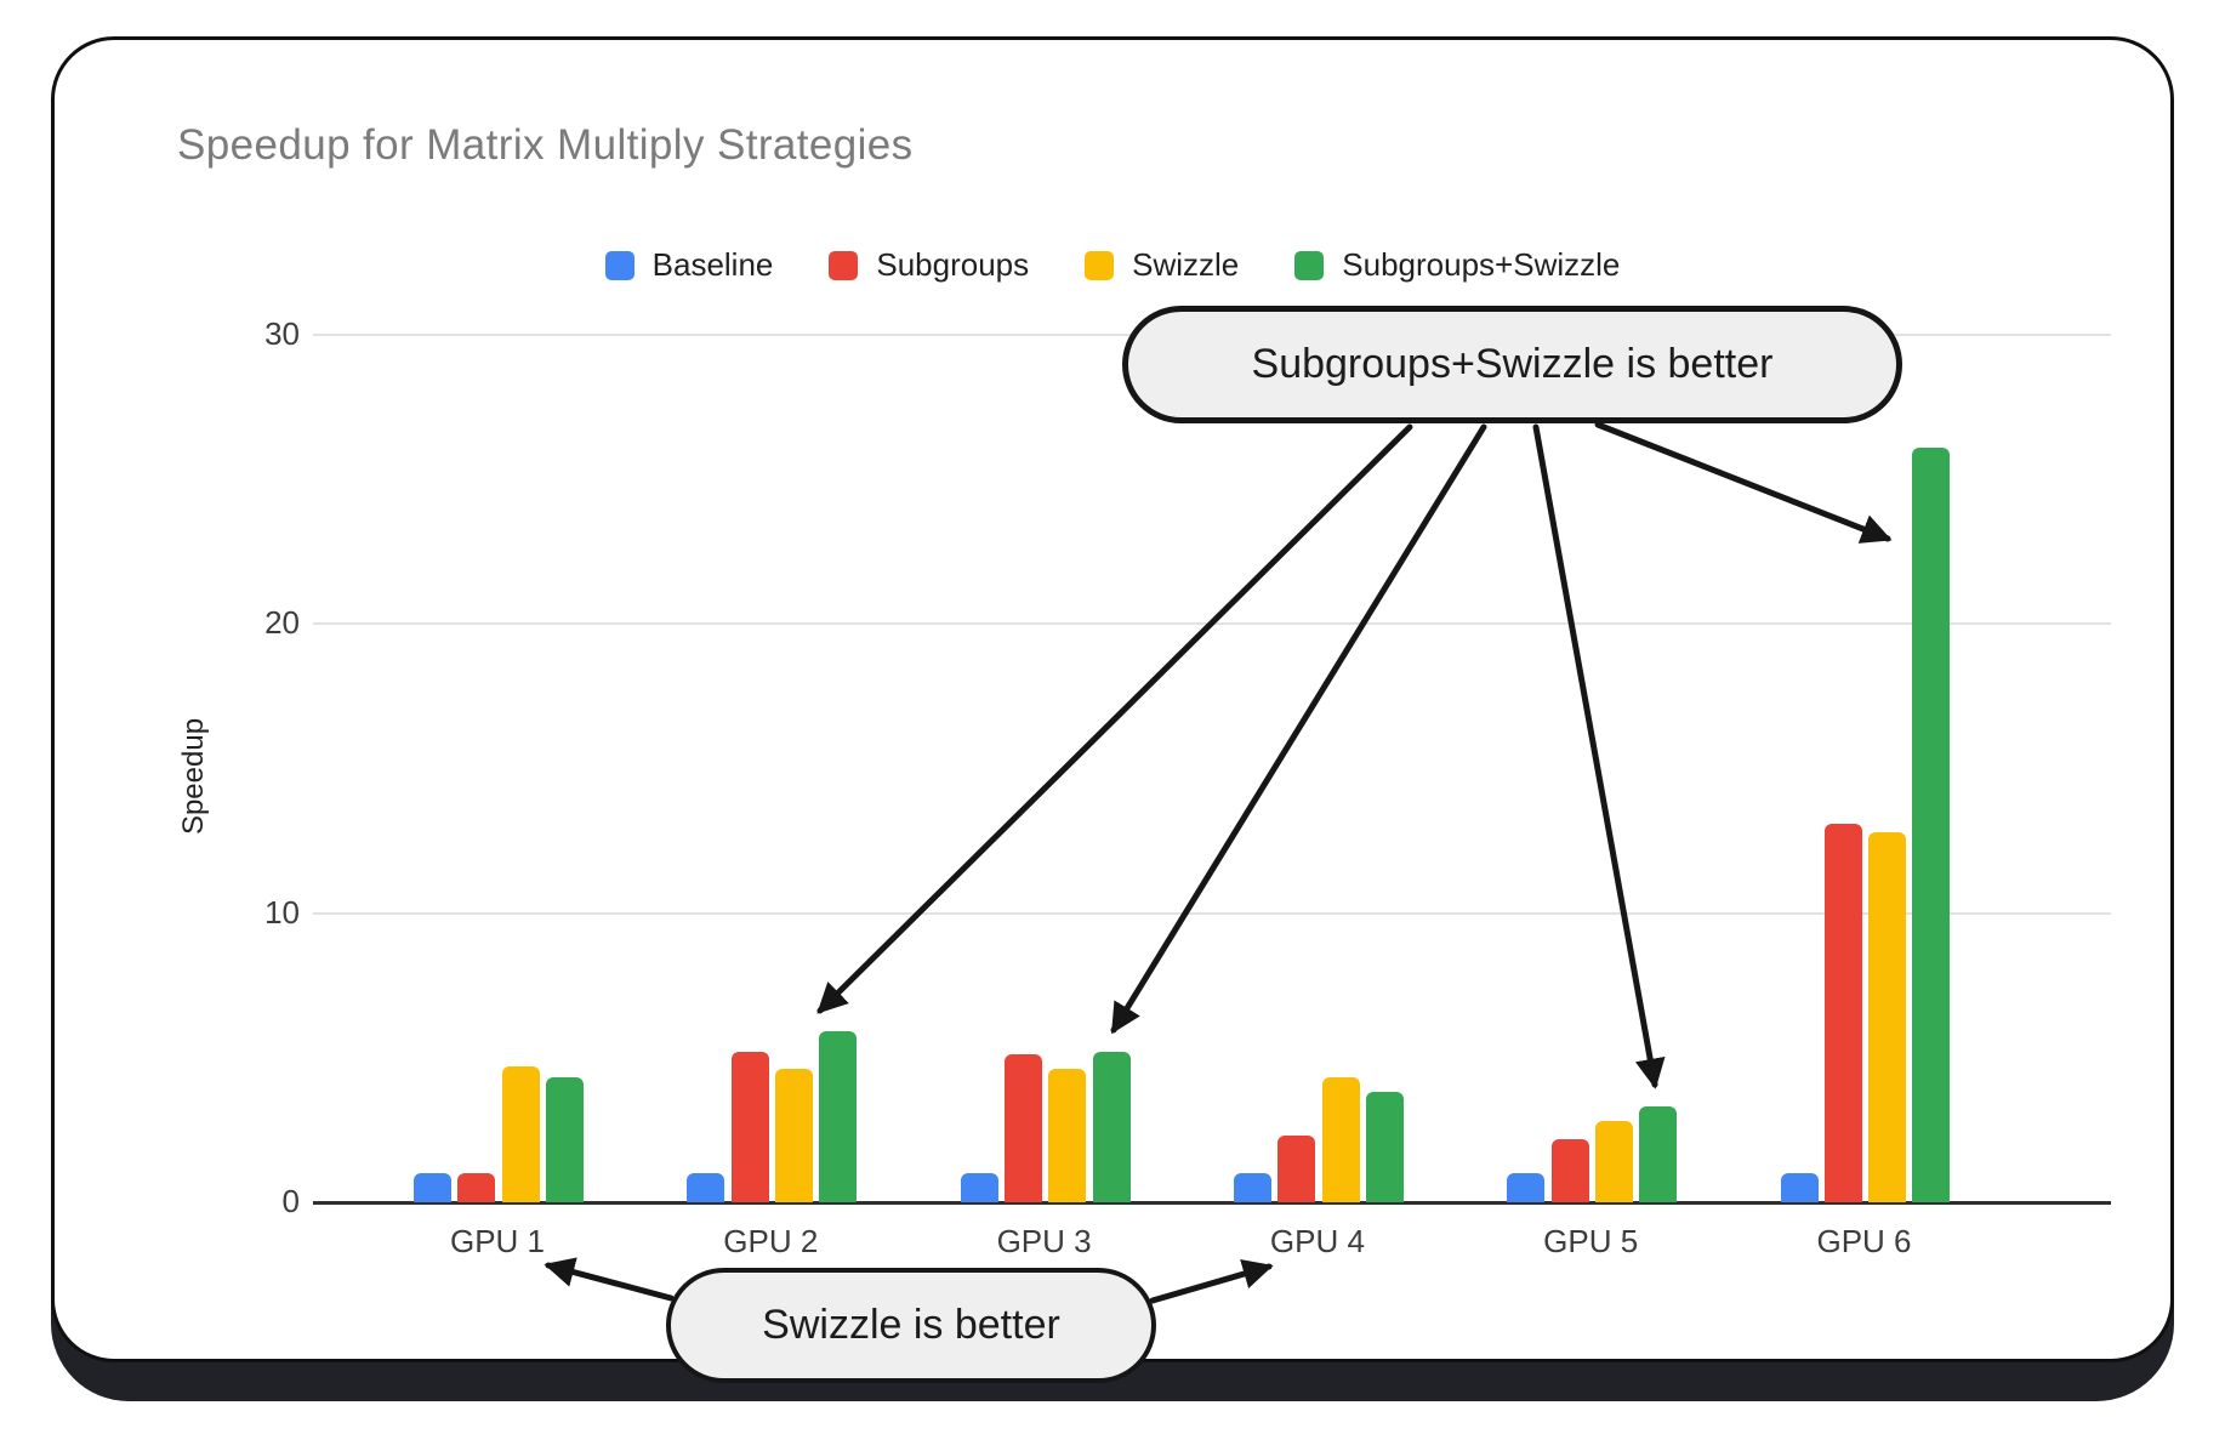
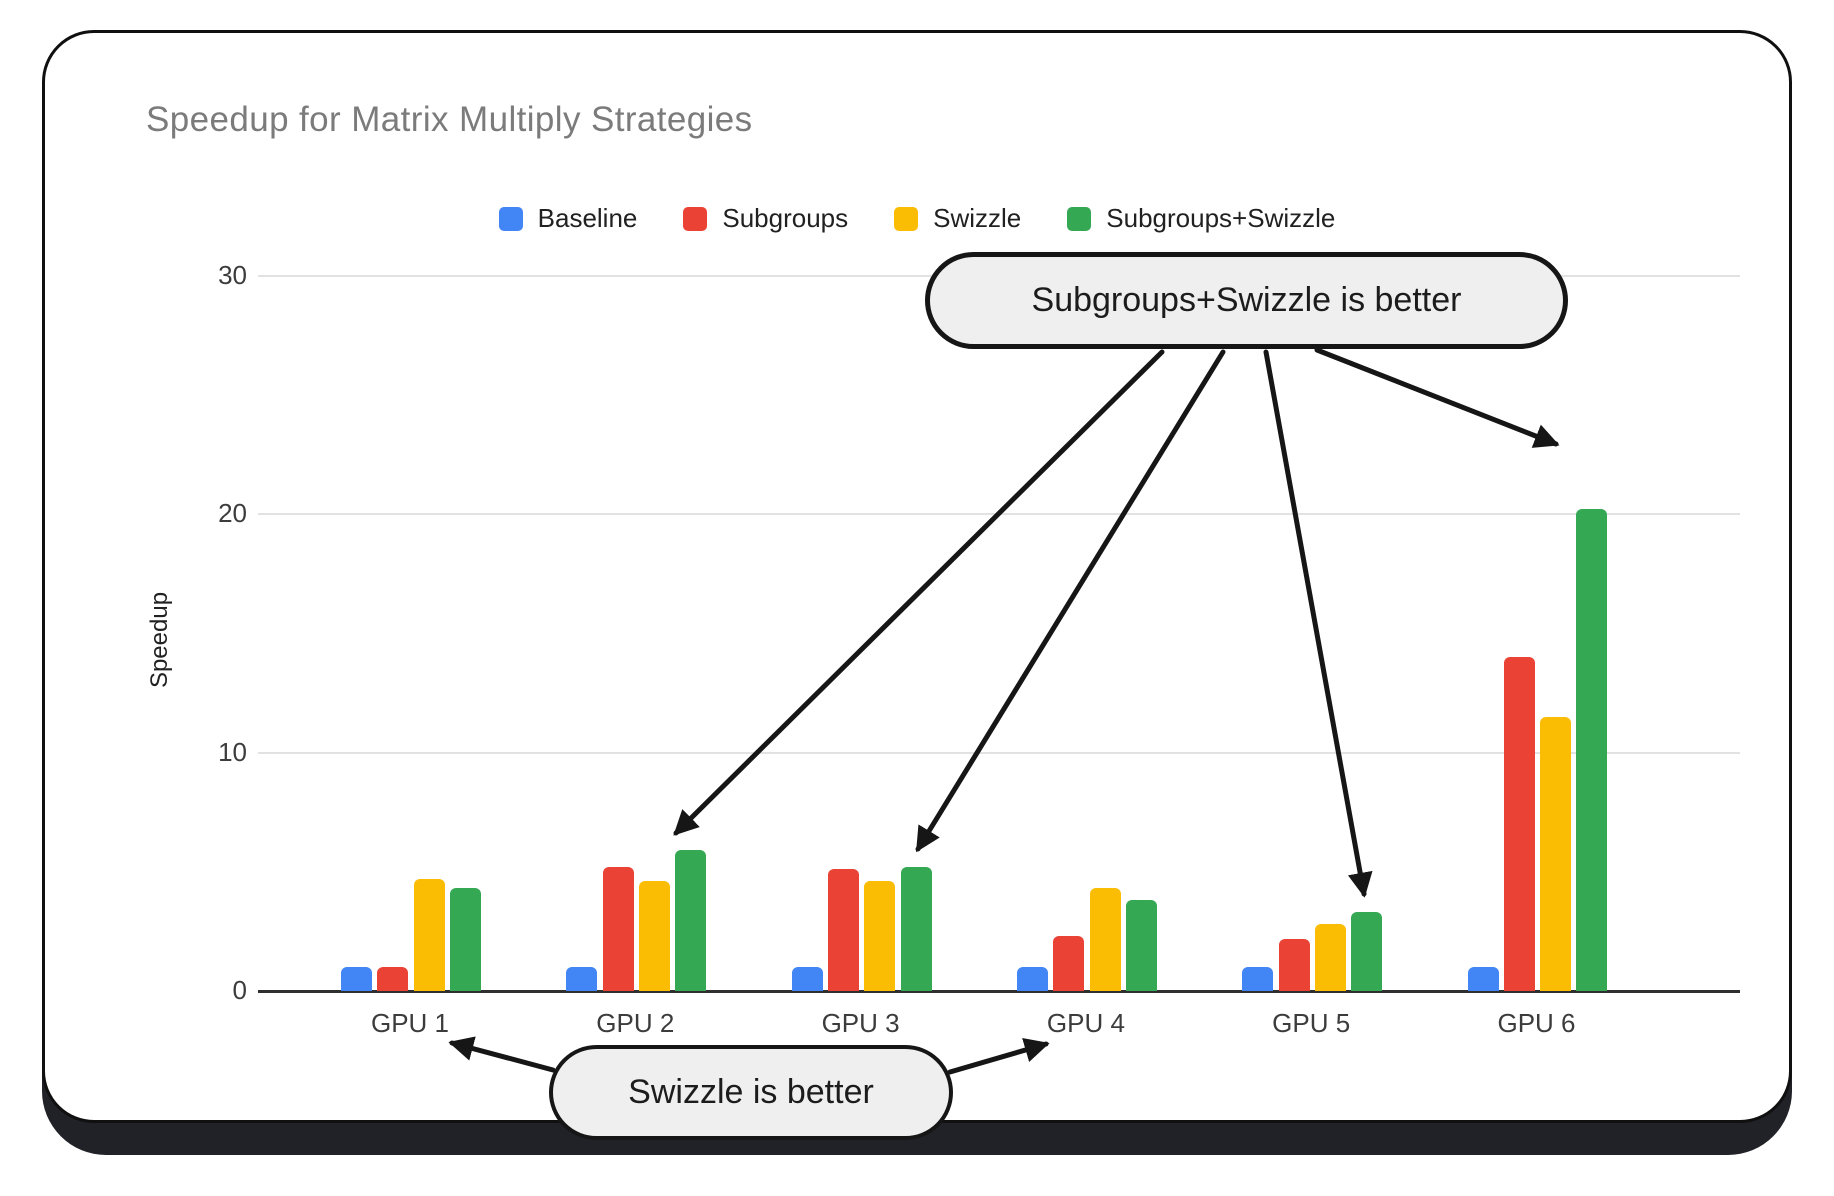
Subgroups/GPU 6: 13.1 -> 14.0
Swizzle/GPU 6: 12.8 -> 11.5
Subgroups+Swizzle/GPU 6: 26.1 -> 20.2
